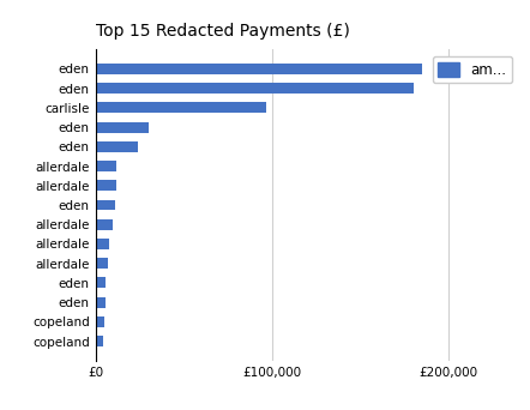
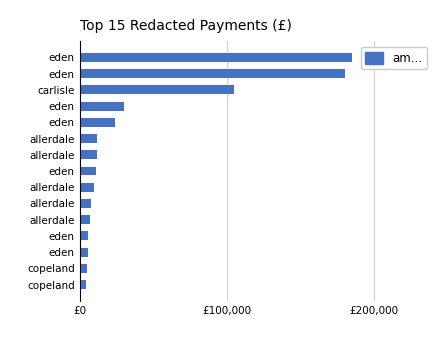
carlisle: £97,000 -> £105,000
